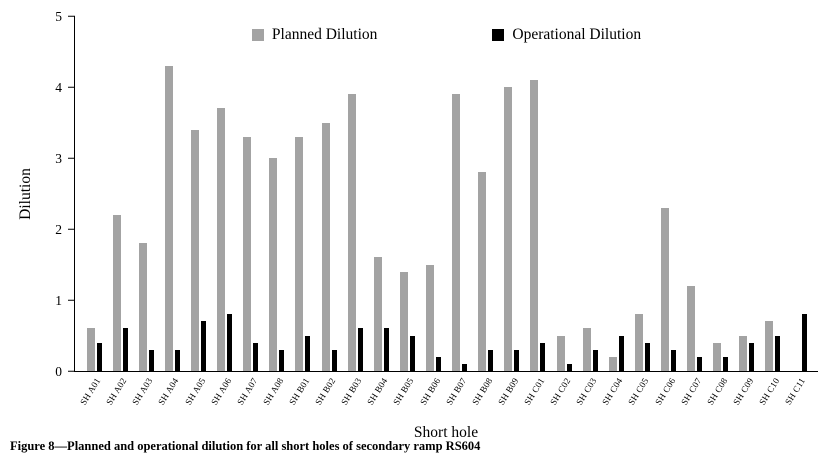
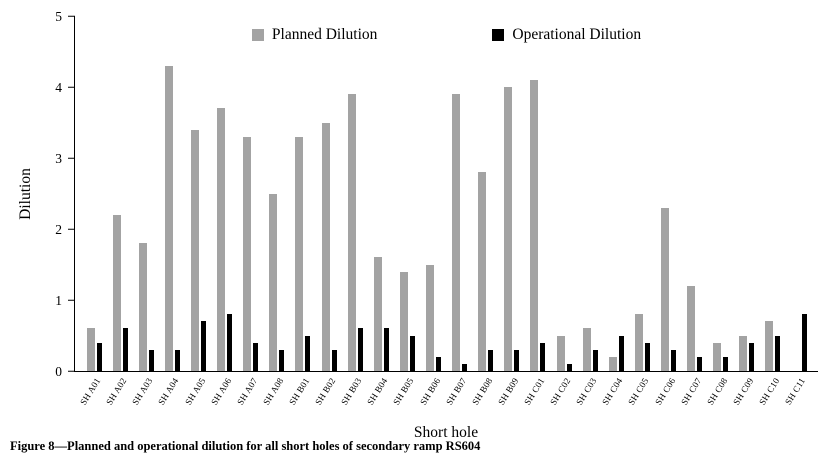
Planned Dilution/SH A08: 3.0 -> 2.5
